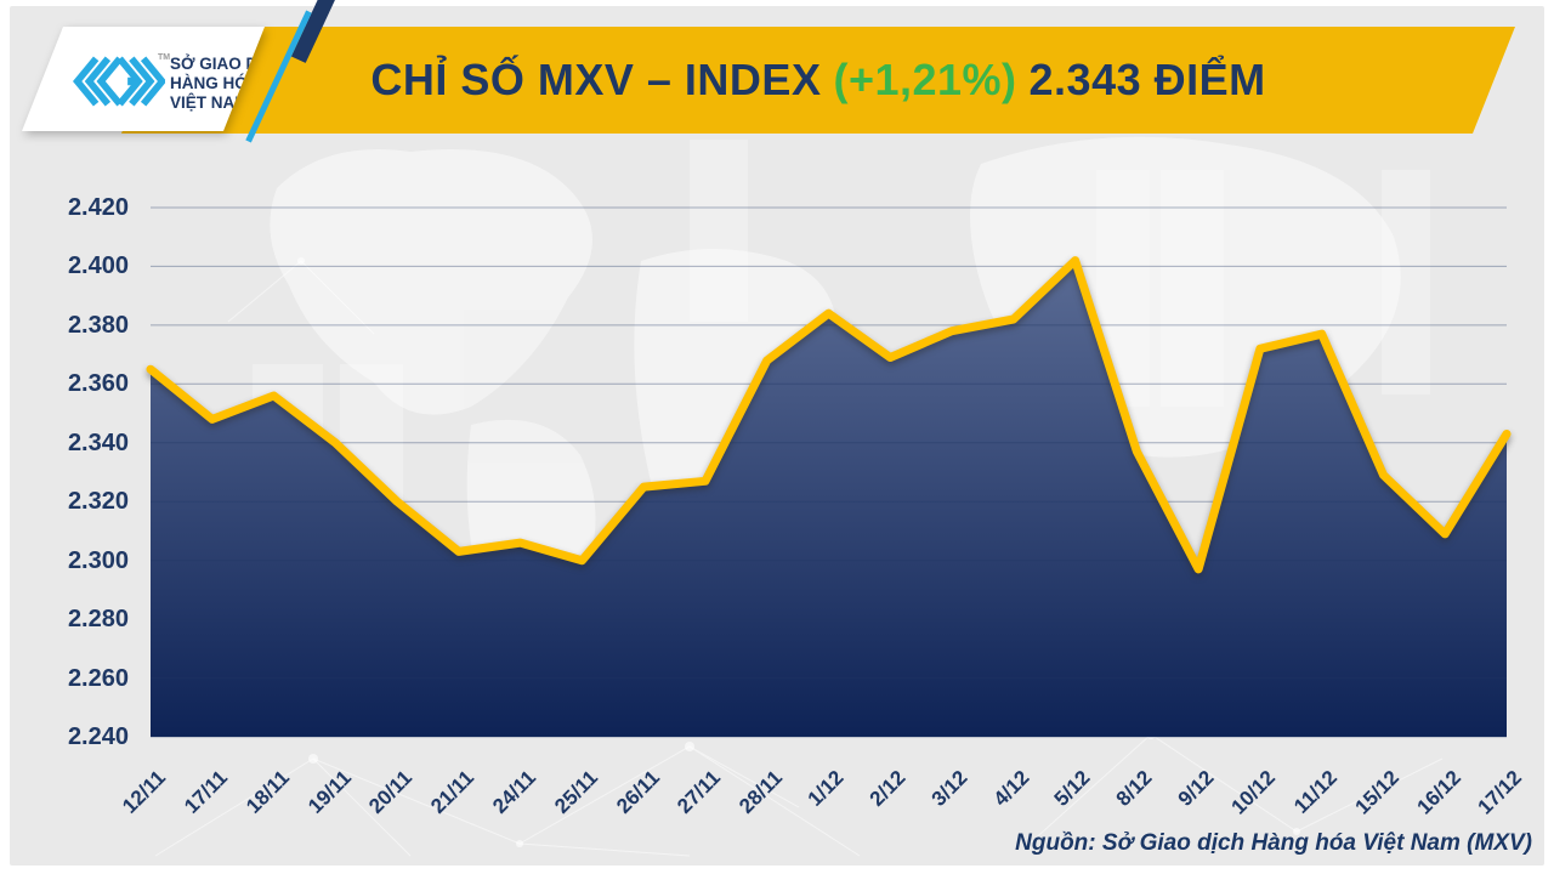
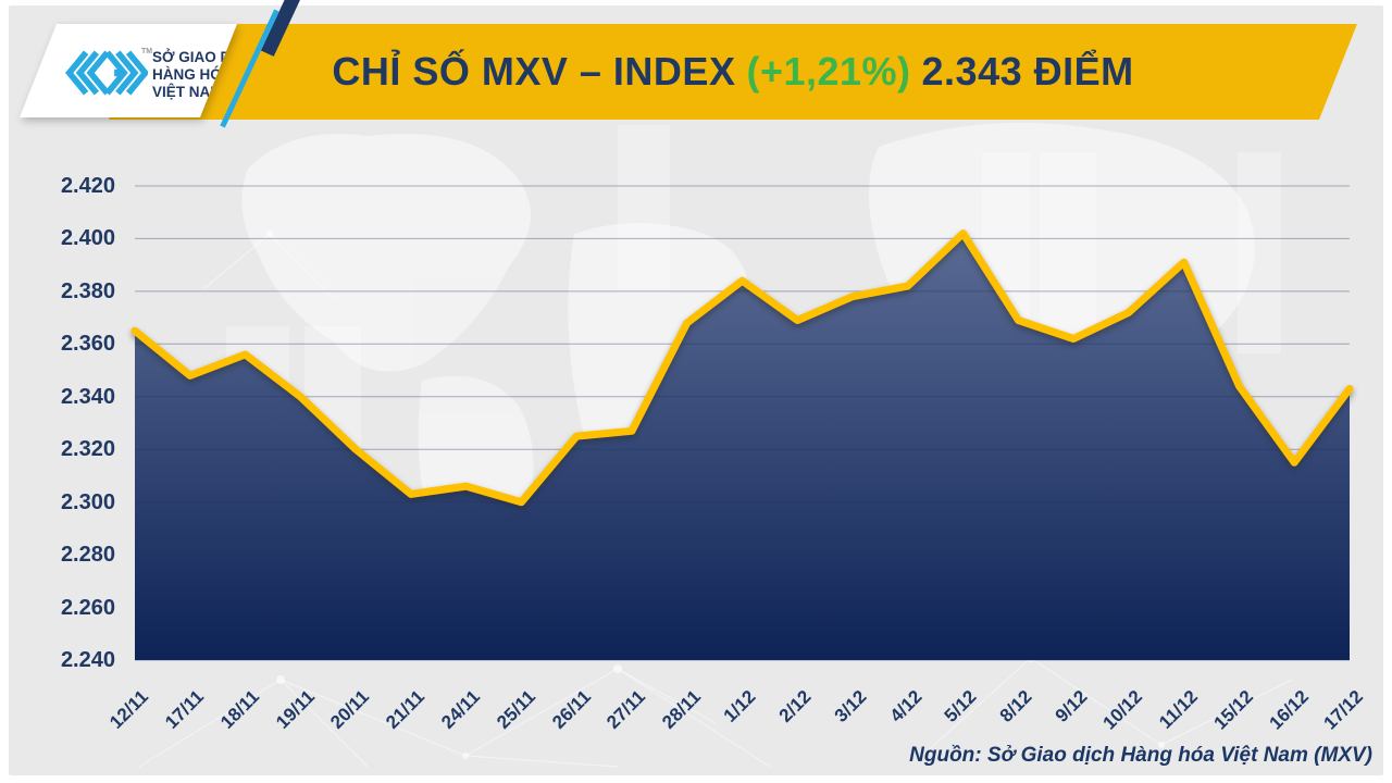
8/12: 2.337 -> 2.369
9/12: 2.297 -> 2.362
11/12: 2.377 -> 2.391
15/12: 2.329 -> 2.344
16/12: 2.309 -> 2.315
